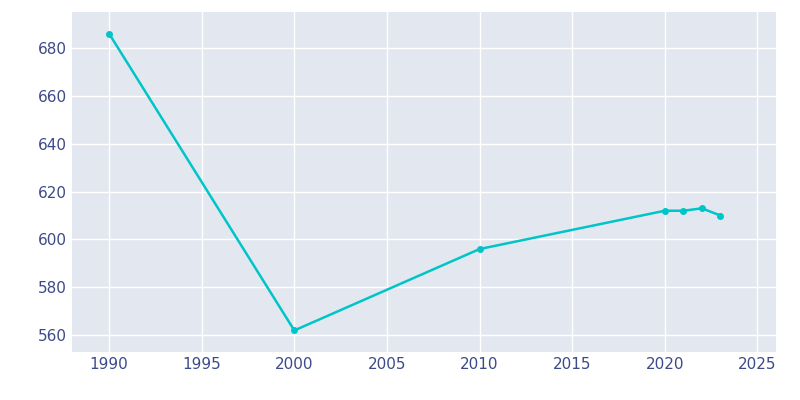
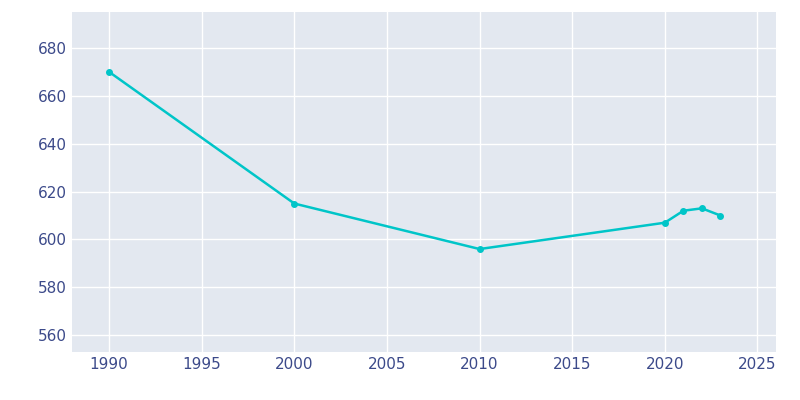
1990: 686 -> 670
2000: 562 -> 615
2020: 612 -> 607
